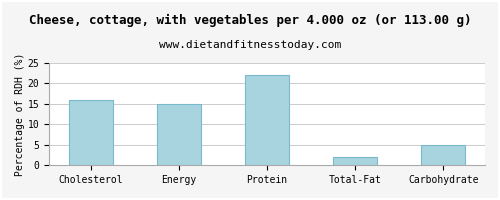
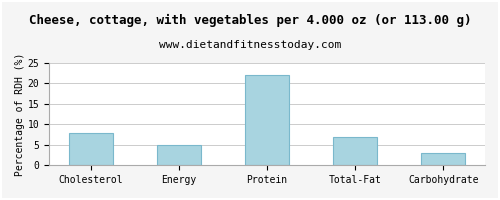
Cholesterol: 16 -> 8
Energy: 15 -> 5
Total-Fat: 2 -> 7
Carbohydrate: 5 -> 3
